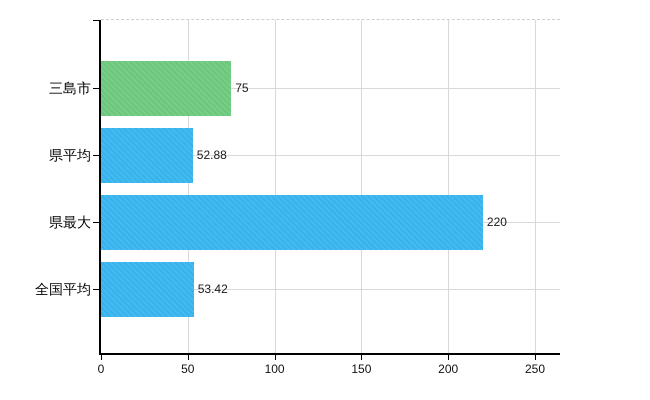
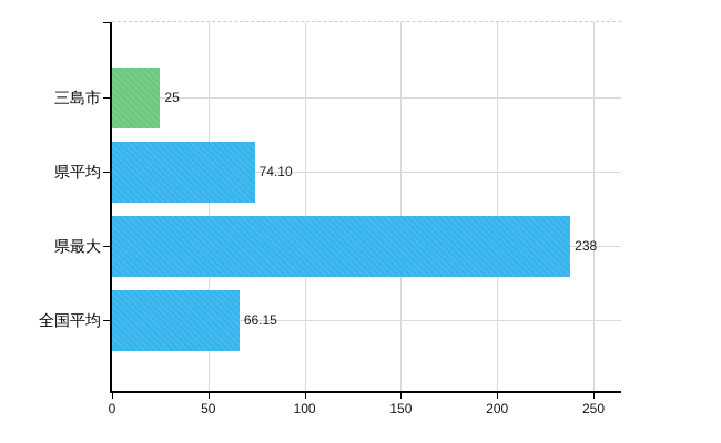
三島市: 75 -> 25
県平均: 52.88 -> 74.10
県最大: 220 -> 238
全国平均: 53.42 -> 66.15
